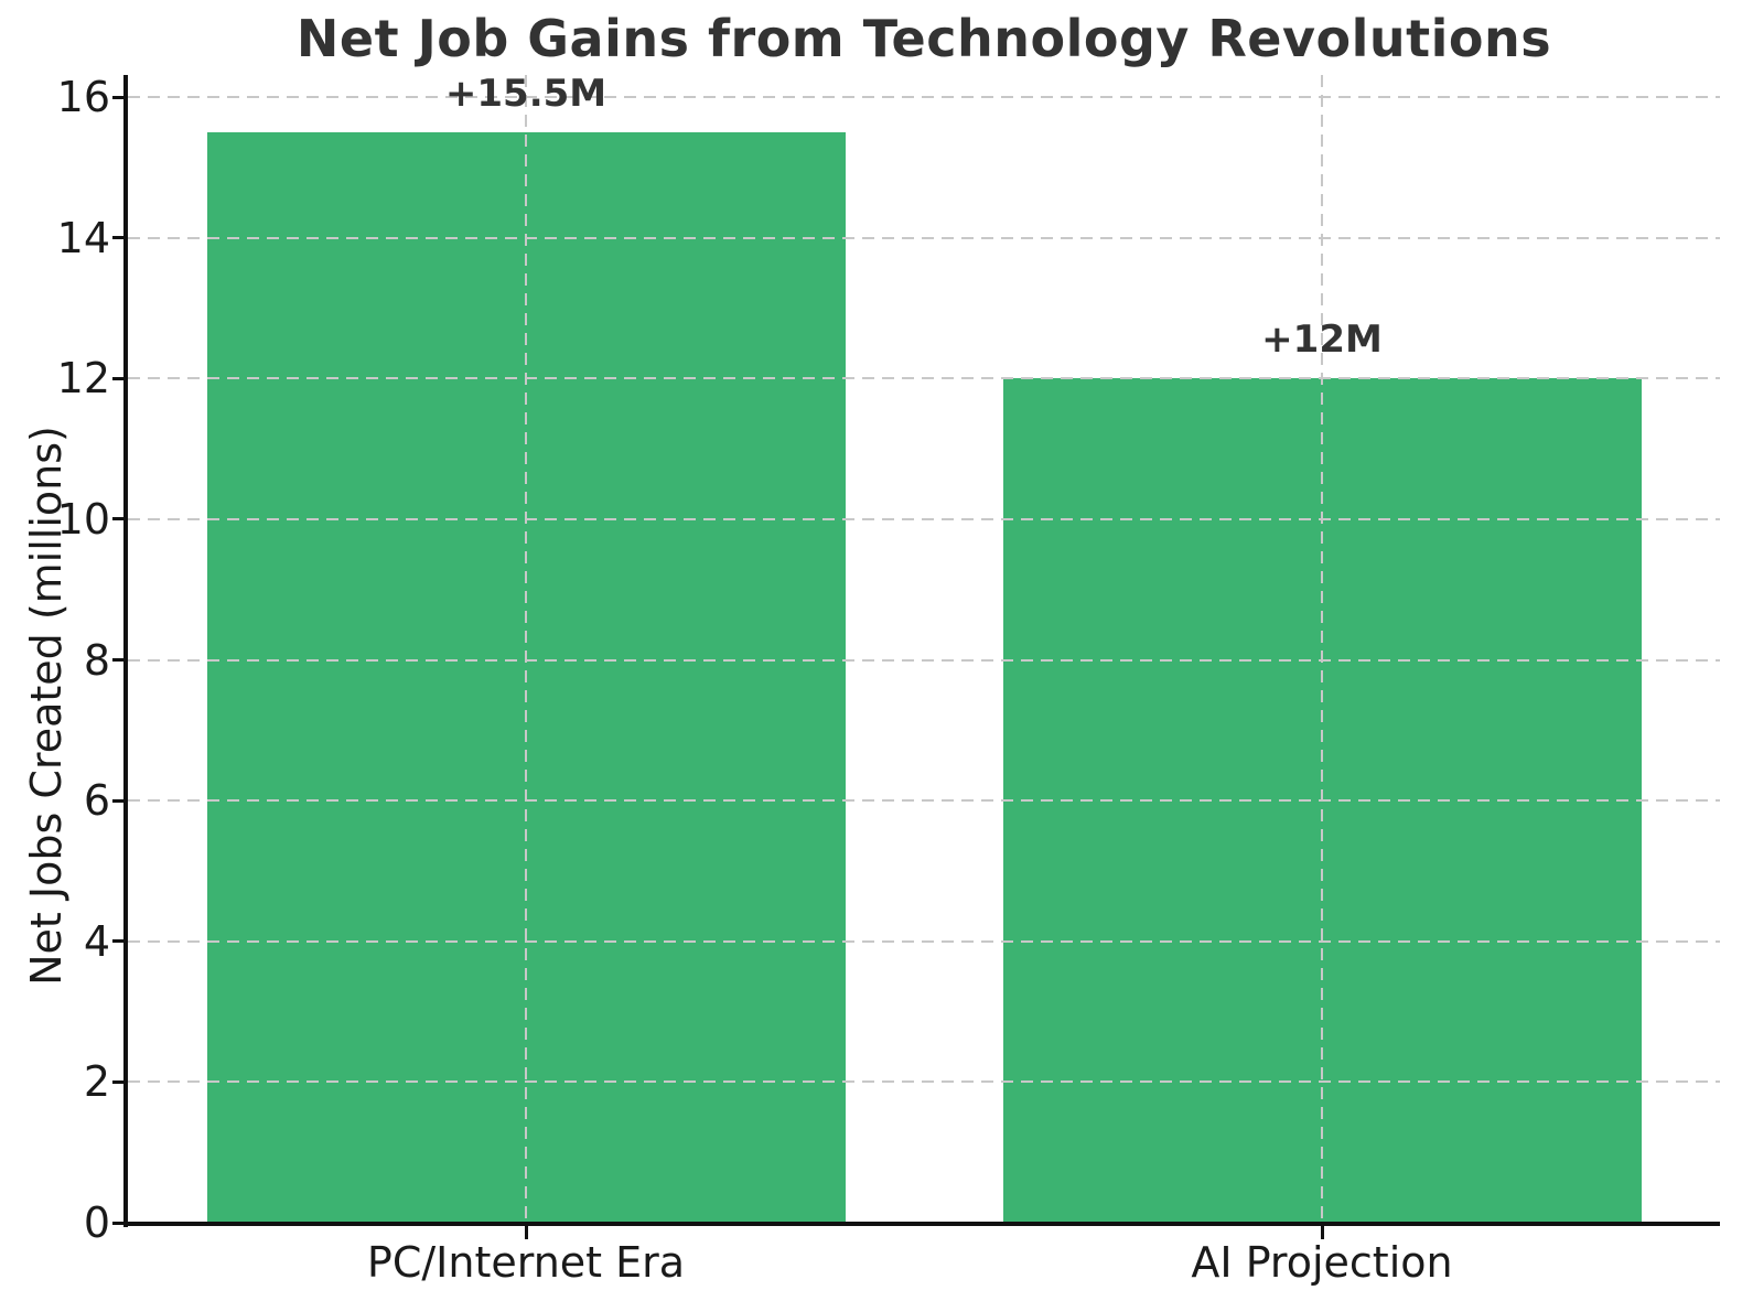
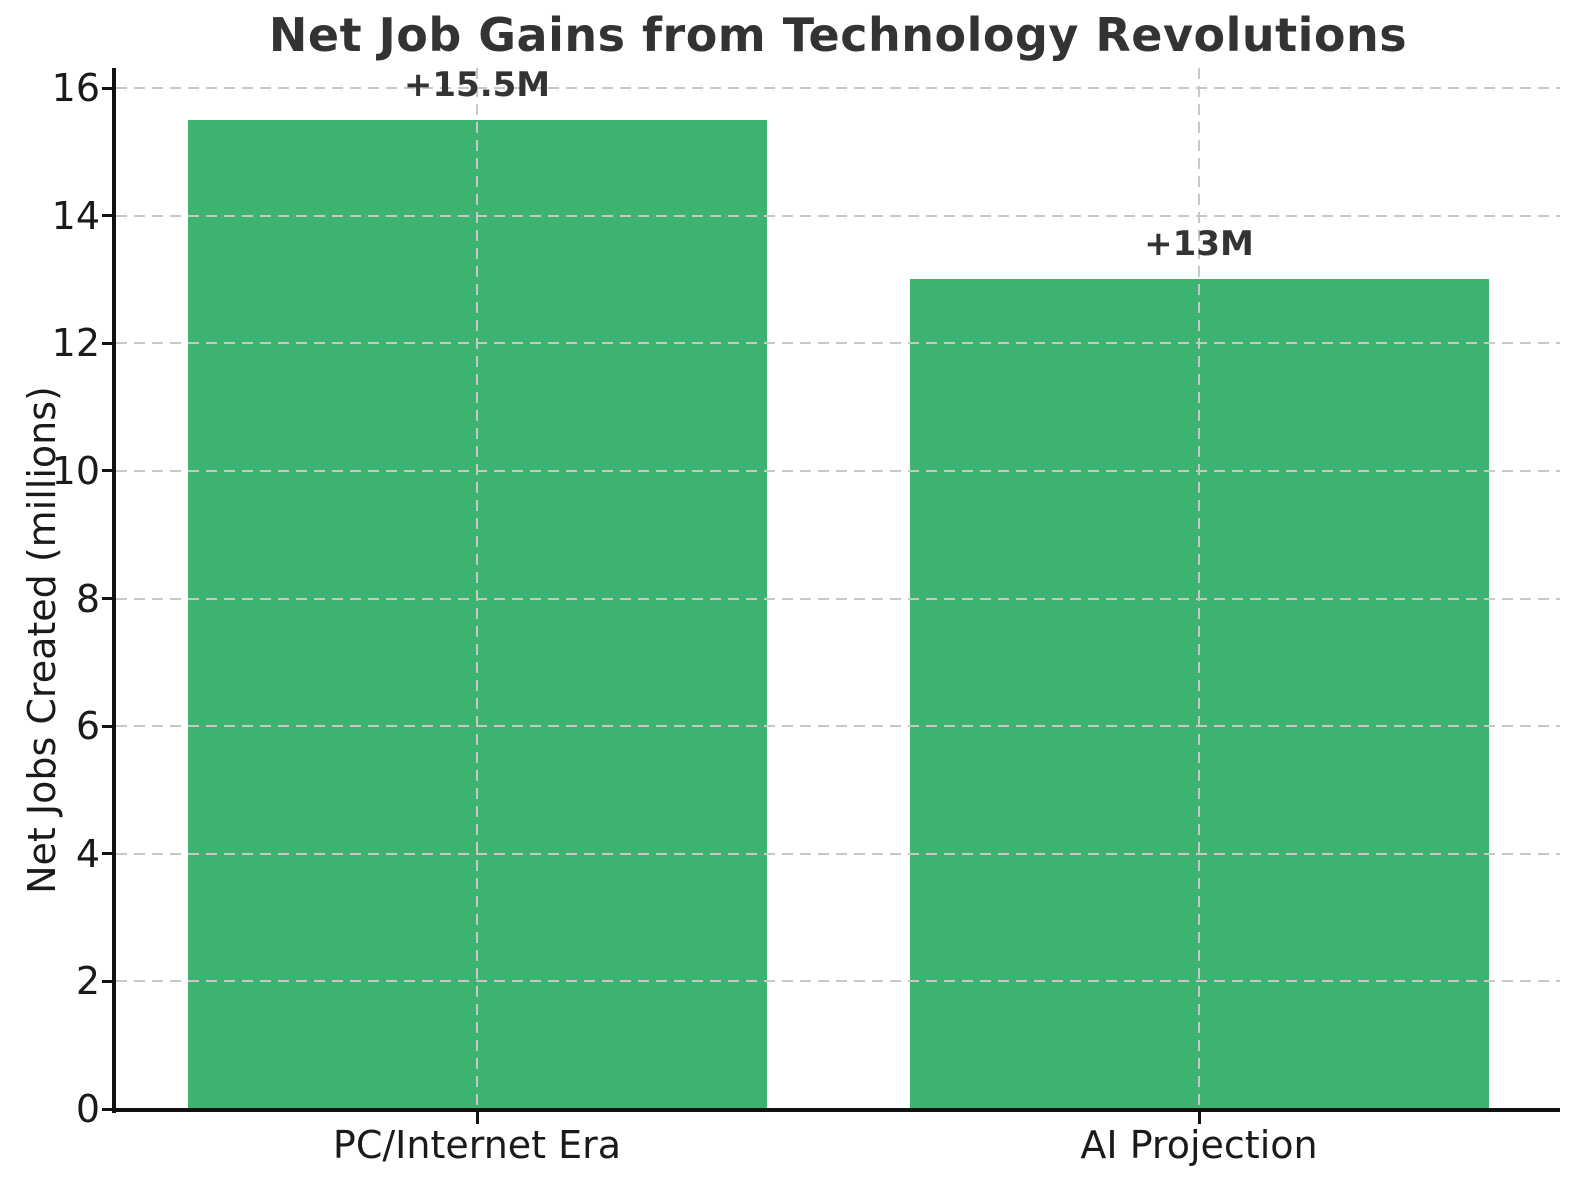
AI Projection: +12M -> +13M
